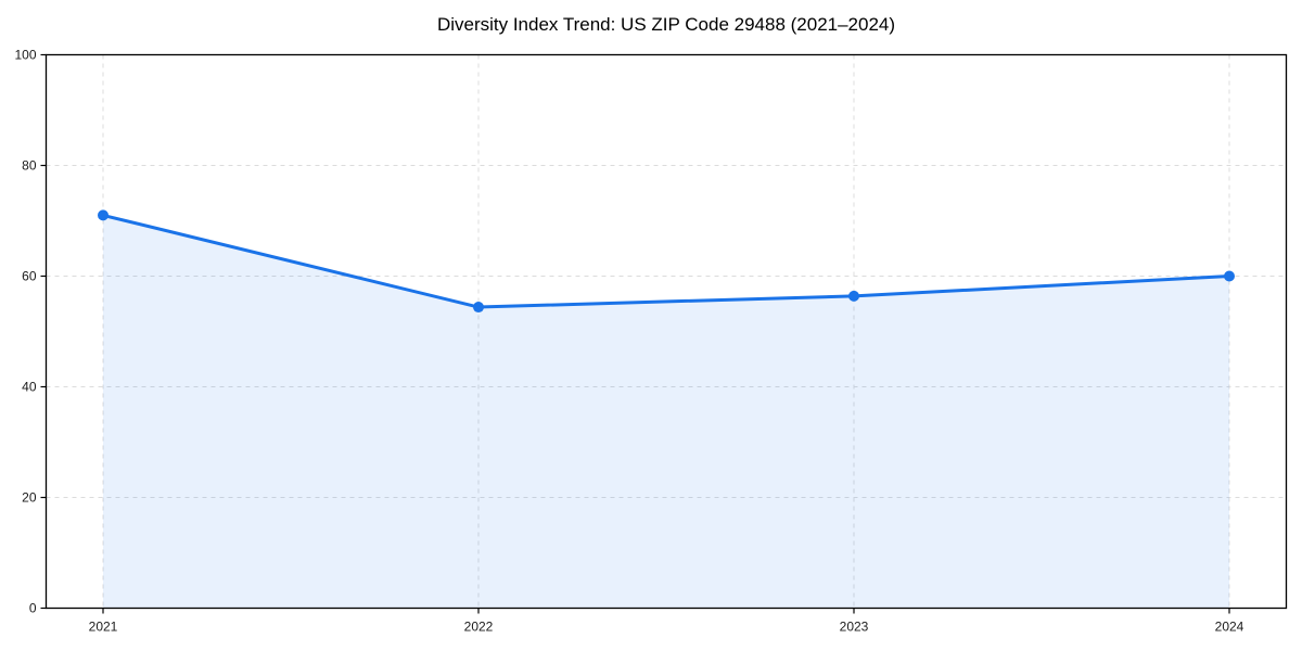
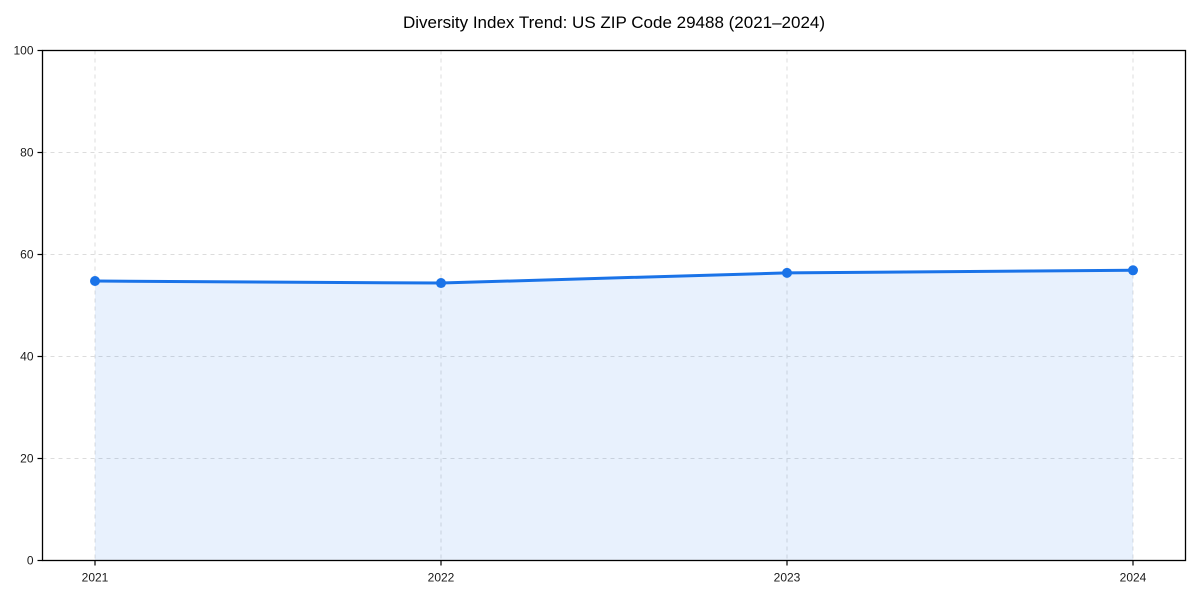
2021: 71 -> 55
2024: 60 -> 57
